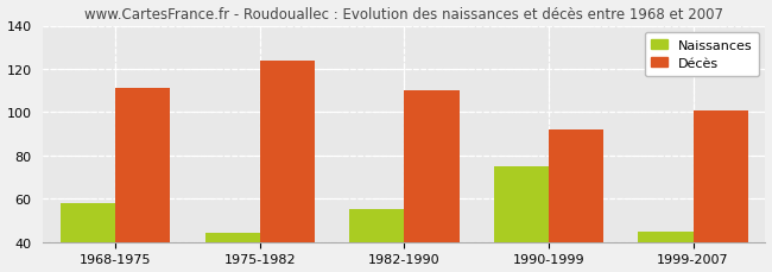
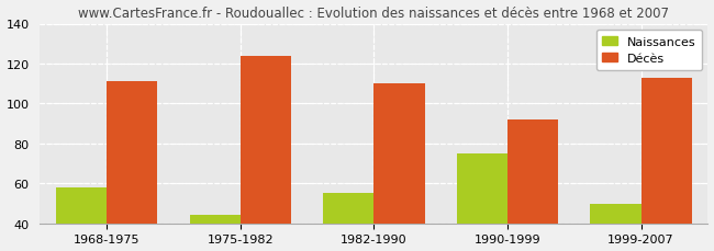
Naissances/1999-2007: 45 -> 50
Décès/1999-2007: 101 -> 113
